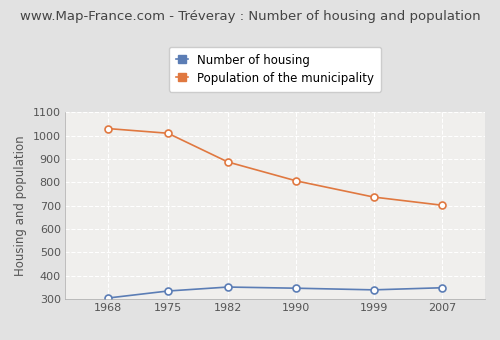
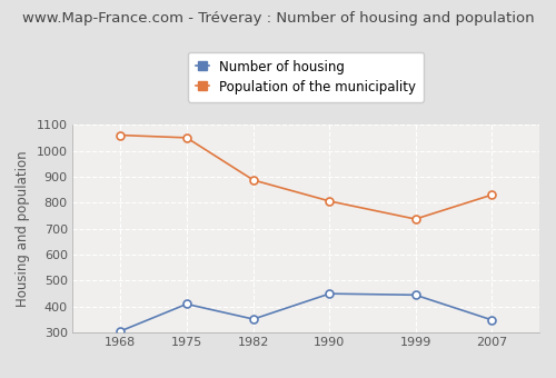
Population of the municipality/1968: 1030 -> 1060
Number of housing/1975: 335 -> 410
Population of the municipality/1975: 1010 -> 1050
Number of housing/1990: 347 -> 450
Number of housing/1999: 340 -> 445
Population of the municipality/2007: 702 -> 830
